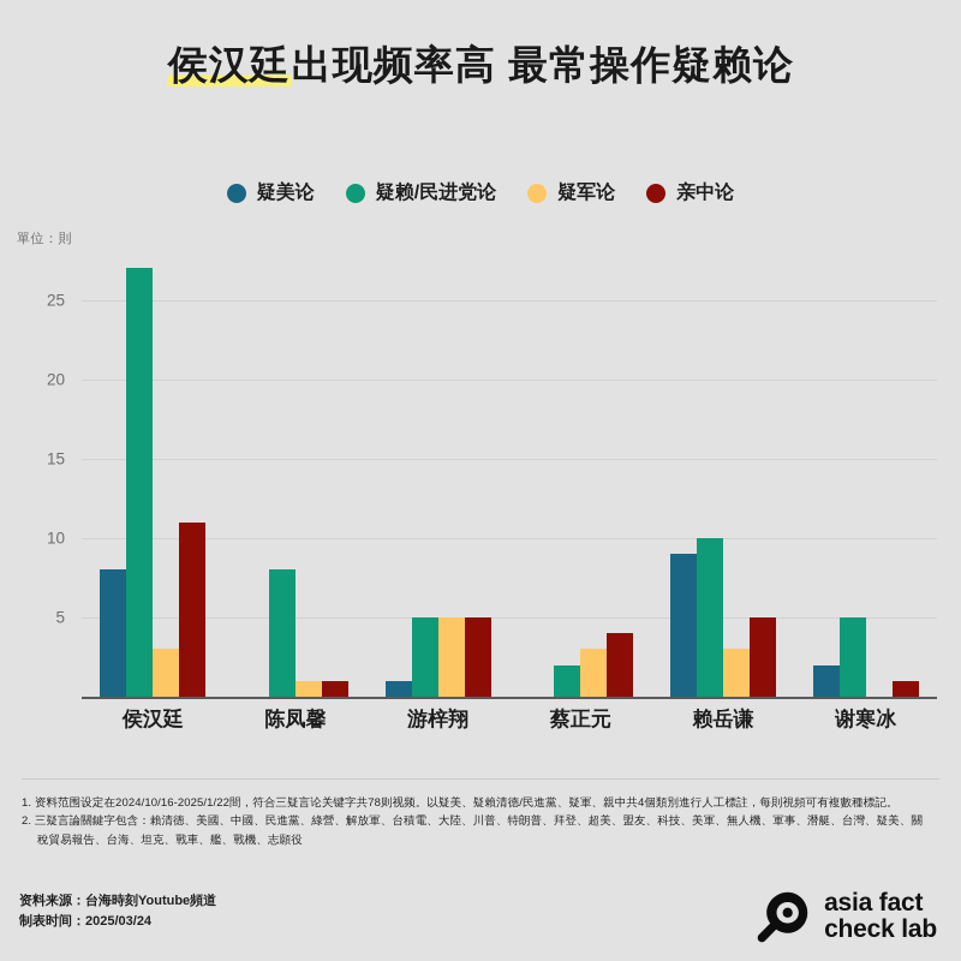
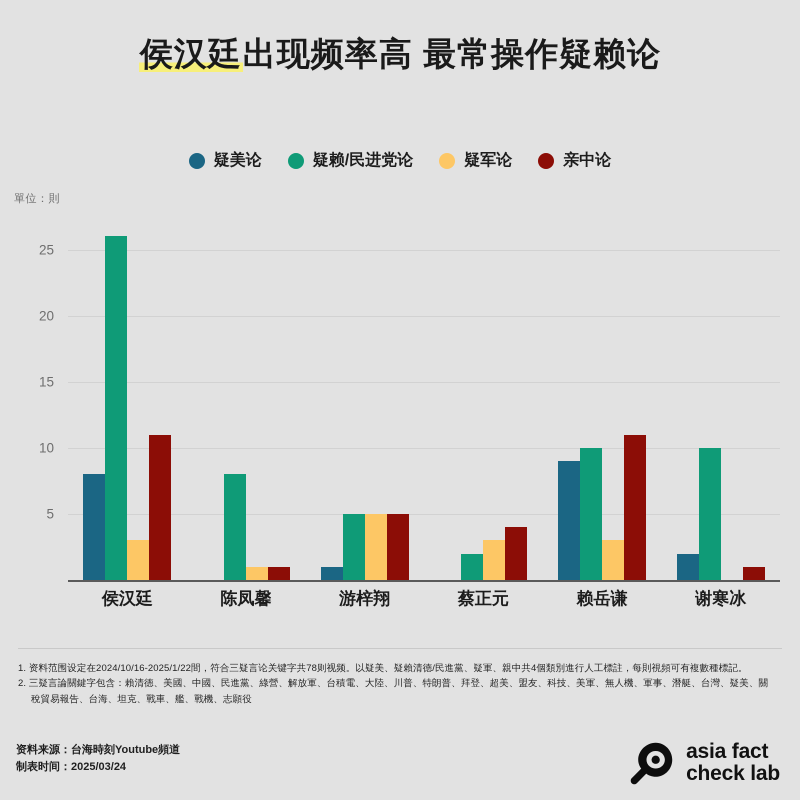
疑赖/民进党论/侯汉廷: 27 -> 26
亲中论/赖岳谦: 5 -> 11
疑赖/民进党论/谢寒冰: 5 -> 10
